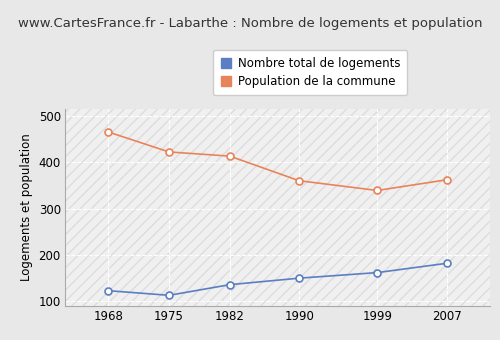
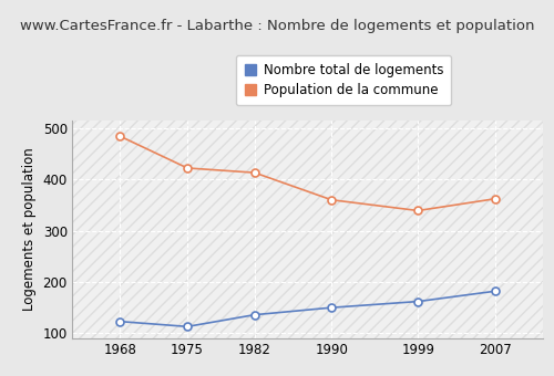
Population de la commune/1968: 465 -> 484
